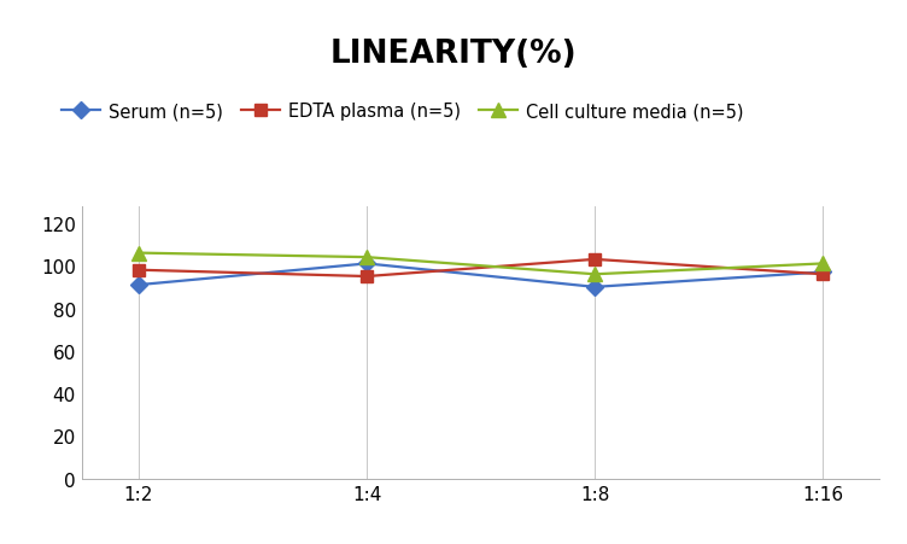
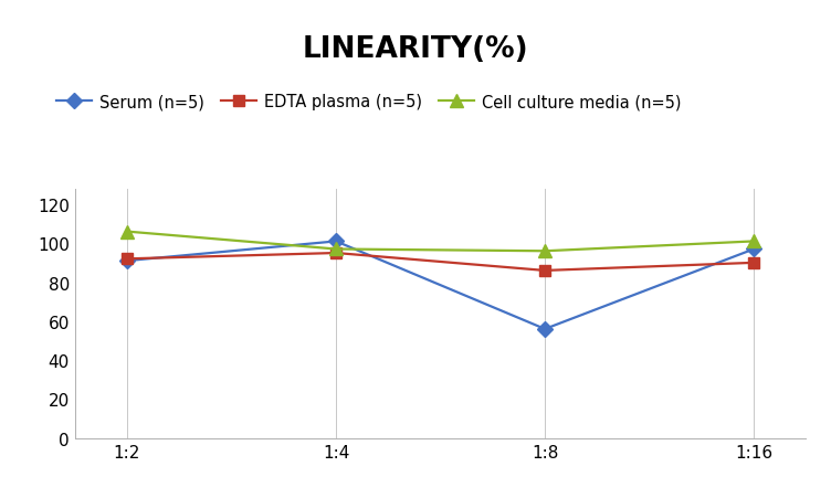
EDTA plasma (n=5)/1:2: 98 -> 92
Cell culture media (n=5)/1:4: 104 -> 97
Serum (n=5)/1:8: 90 -> 56
EDTA plasma (n=5)/1:8: 103 -> 86
EDTA plasma (n=5)/1:16: 96 -> 90
